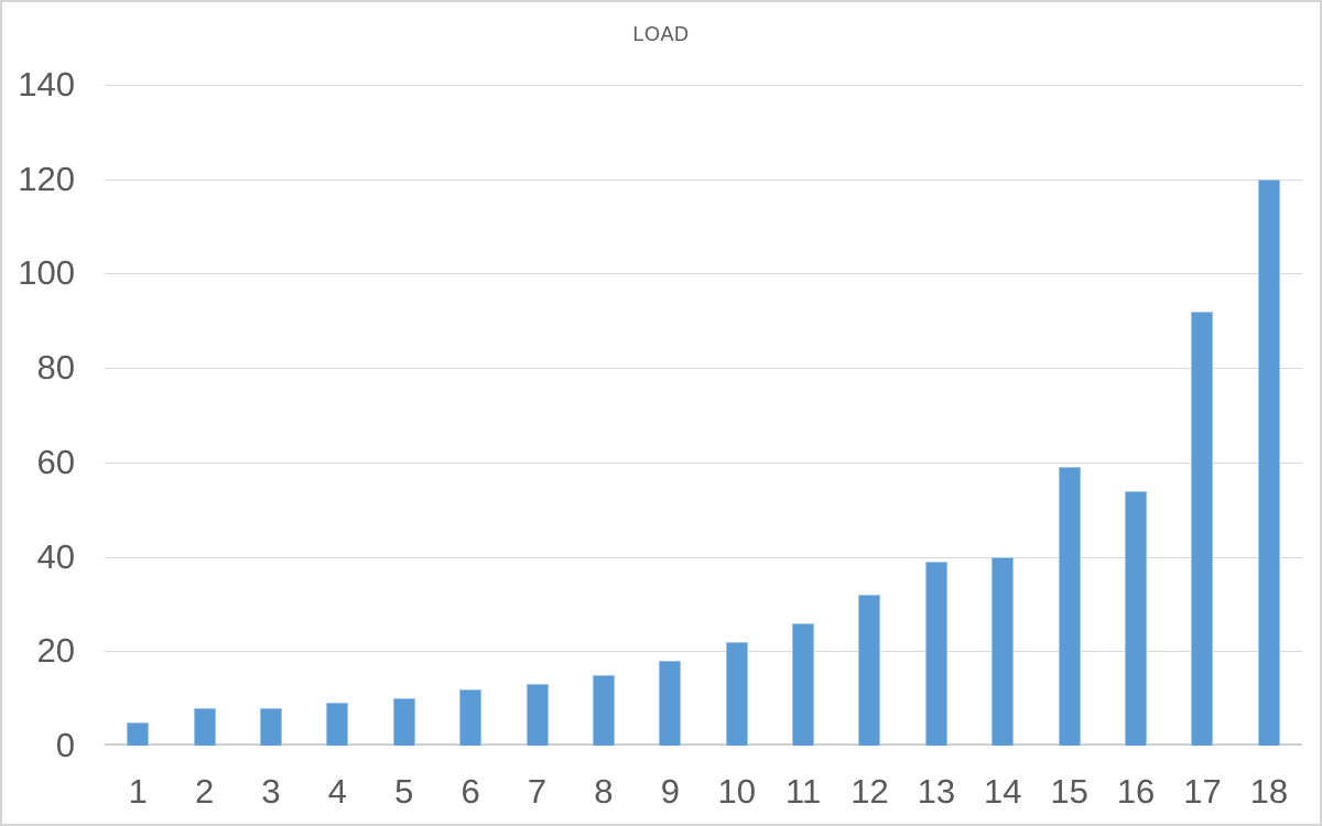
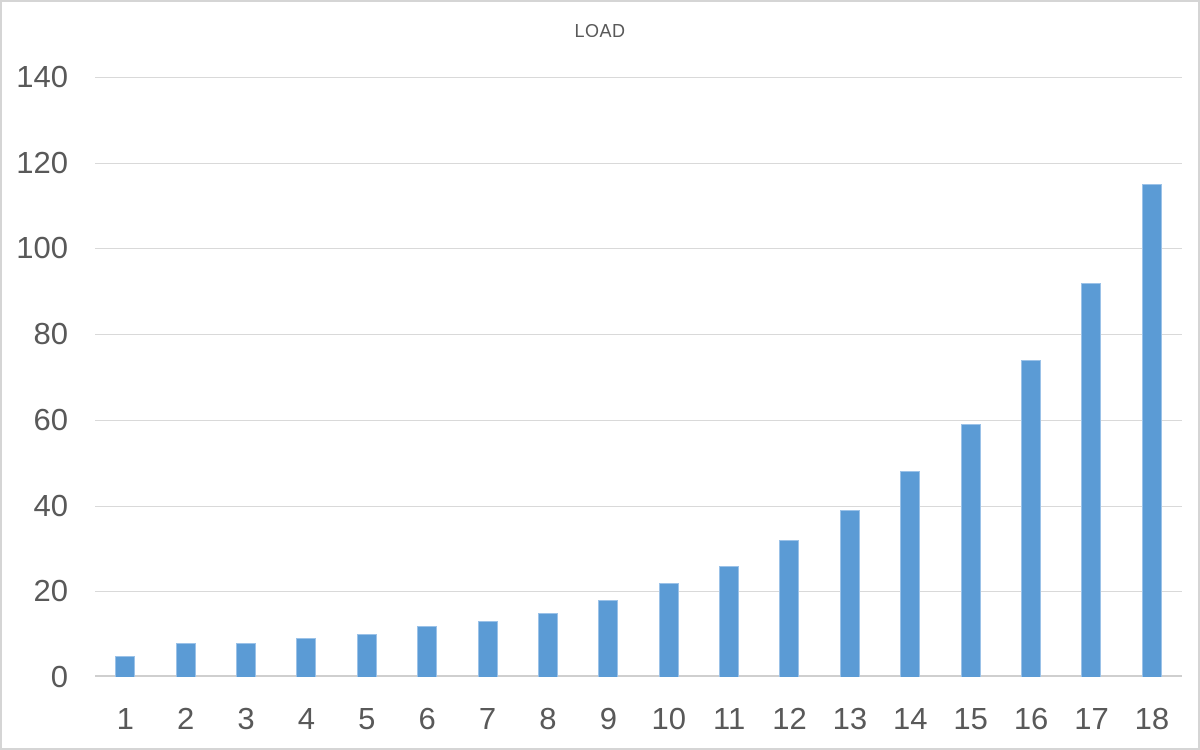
14: 40 -> 48
16: 54 -> 74
18: 120 -> 115
